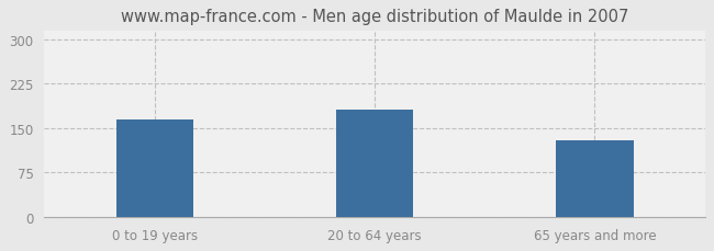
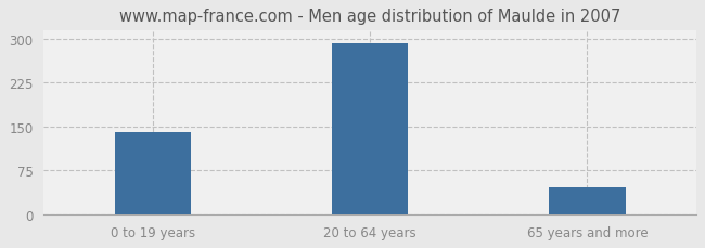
0 to 19 years: 164 -> 141
20 to 64 years: 182 -> 293
65 years and more: 130 -> 46
